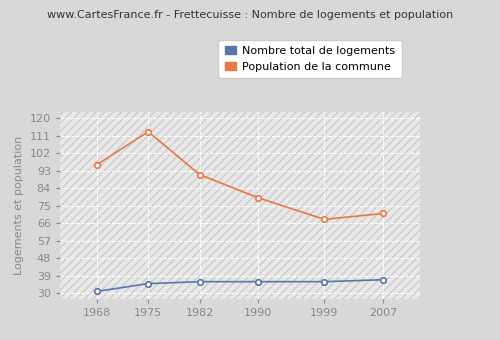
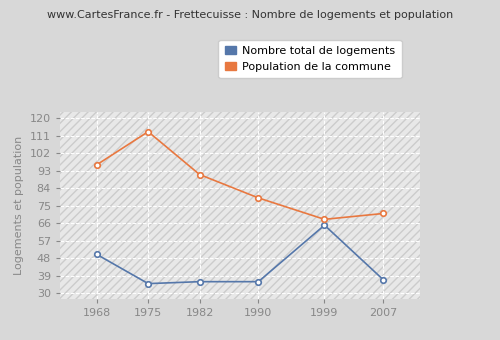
Nombre total de logements/1968: 31 -> 50
Nombre total de logements/1999: 36 -> 65
